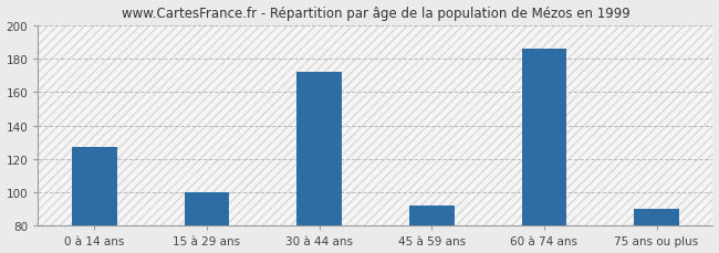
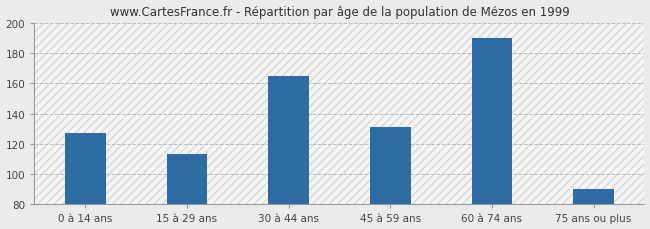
15 à 29 ans: 100 -> 113
30 à 44 ans: 172 -> 165
45 à 59 ans: 92 -> 131
60 à 74 ans: 186 -> 190
